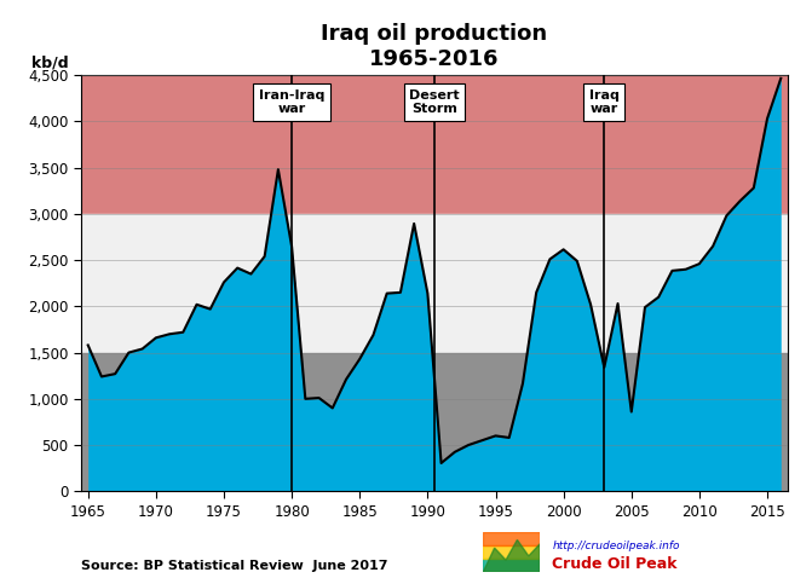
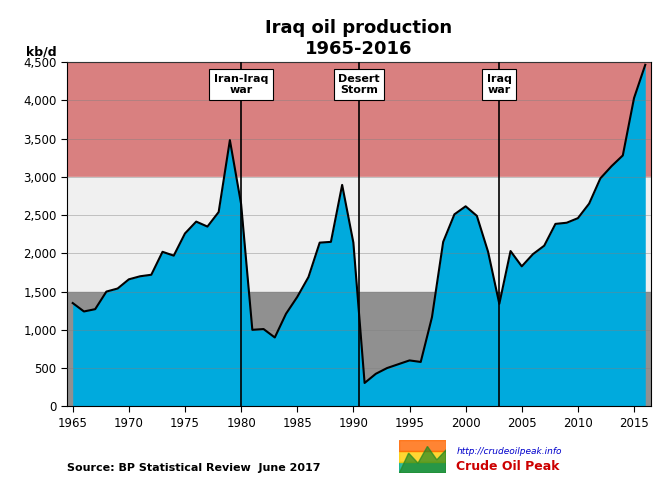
1965: 1,580 -> 1,350
2005: 860 -> 1,830
